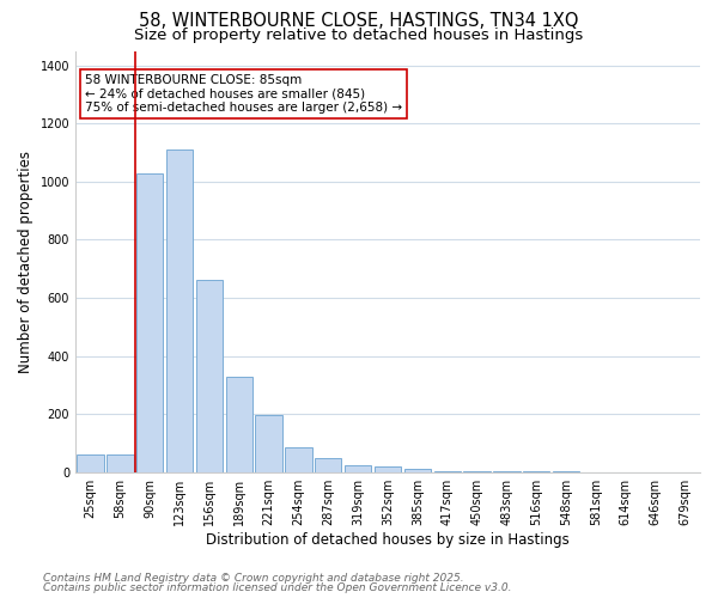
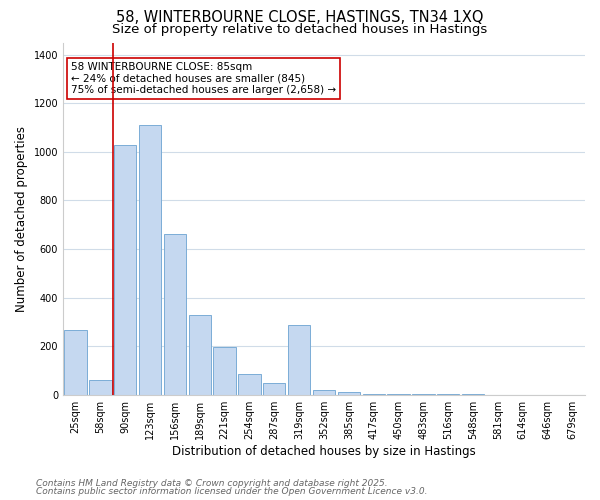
25sqm: 62 -> 265
319sqm: 22 -> 285
